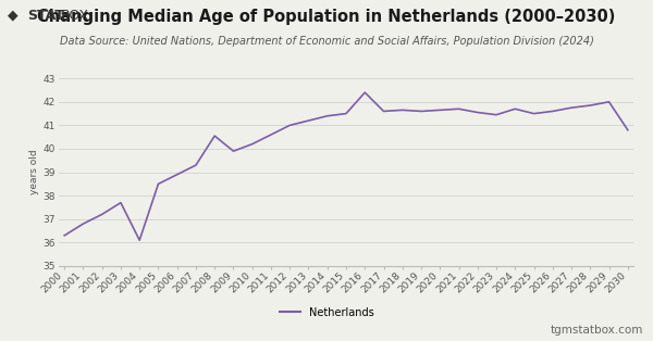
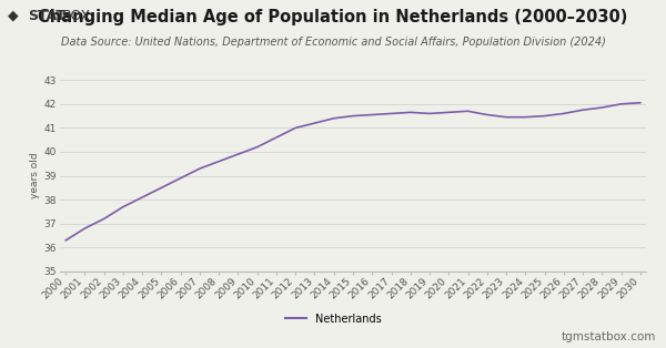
2004: 36.10 -> 38.10
2008: 40.55 -> 39.60
2016: 42.40 -> 41.55
2024: 41.70 -> 41.45
2030: 40.80 -> 42.05
